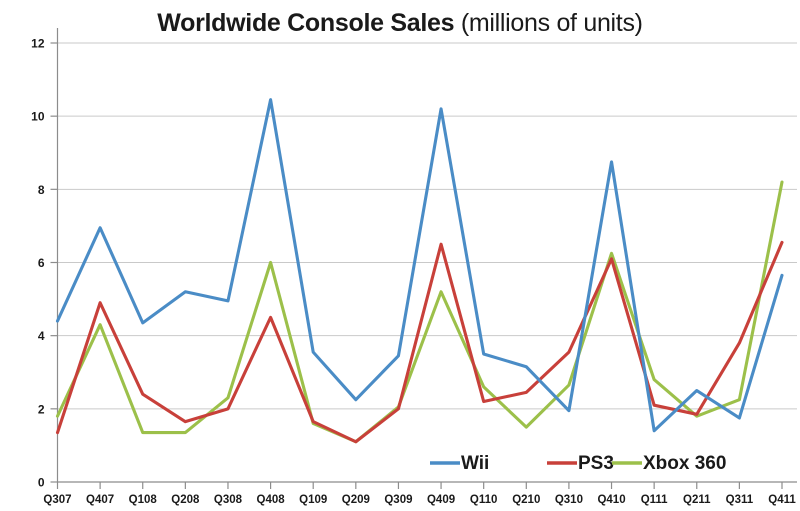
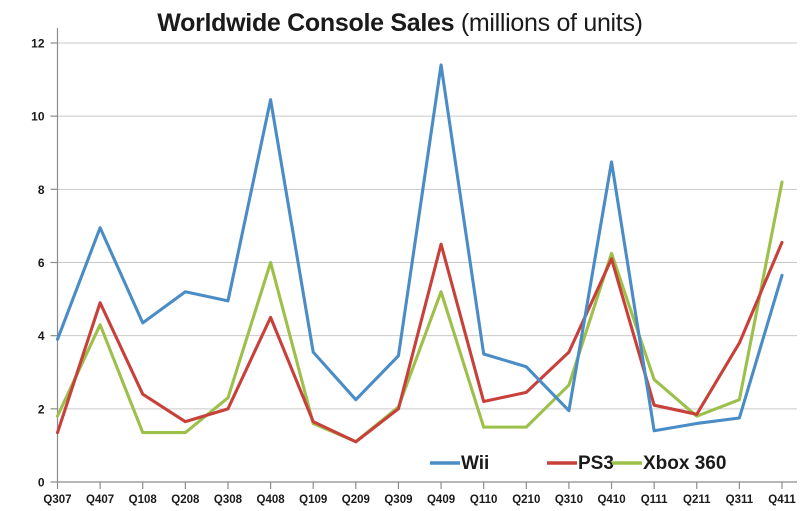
Wii/Q307: 4.4 -> 3.9
Wii/Q409: 10.2 -> 11.4
Xbox 360/Q110: 2.6 -> 1.5
Wii/Q211: 2.5 -> 1.6
